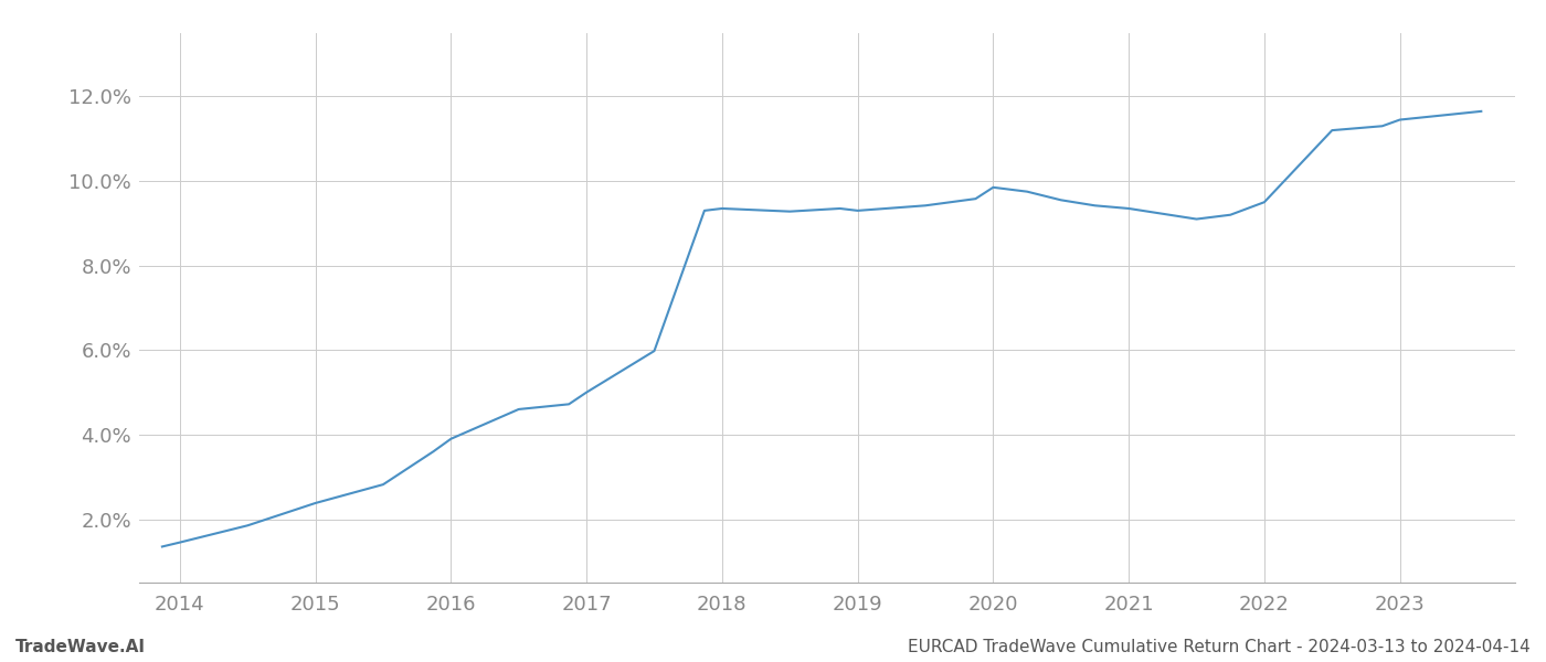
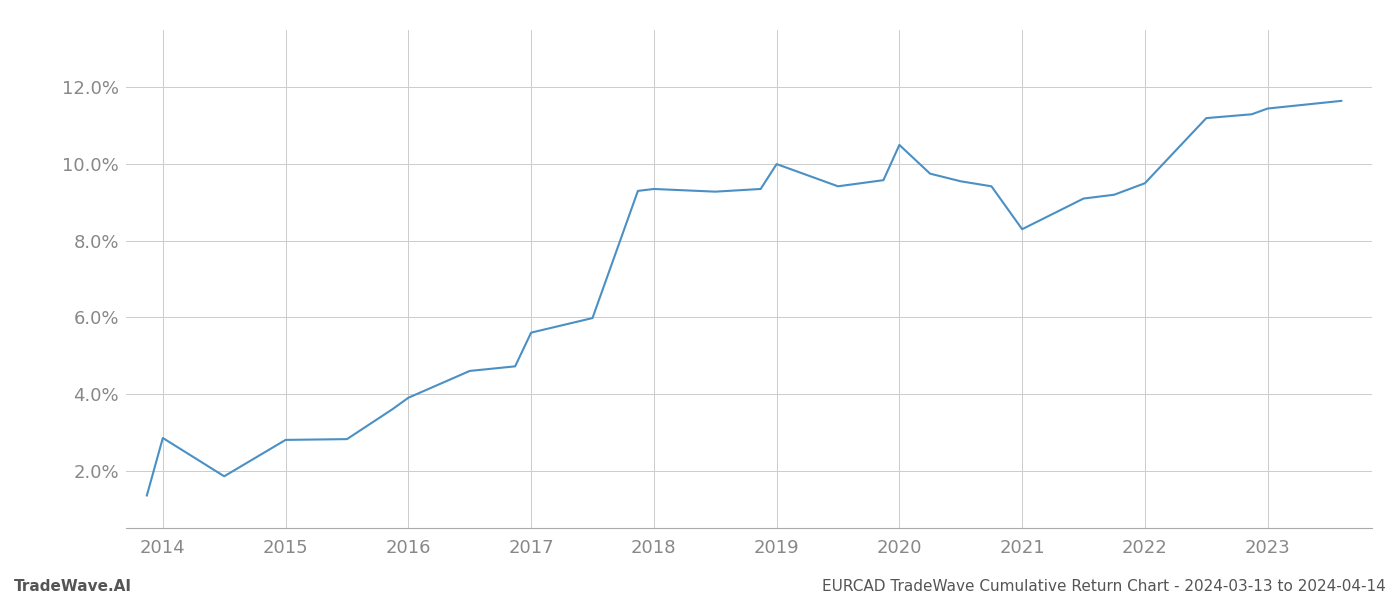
2014: 1.45% -> 2.85%
2015: 2.38% -> 2.80%
2017: 5.00% -> 5.60%
2019: 9.30% -> 10.00%
2020: 9.85% -> 10.50%
2021: 9.35% -> 8.30%
